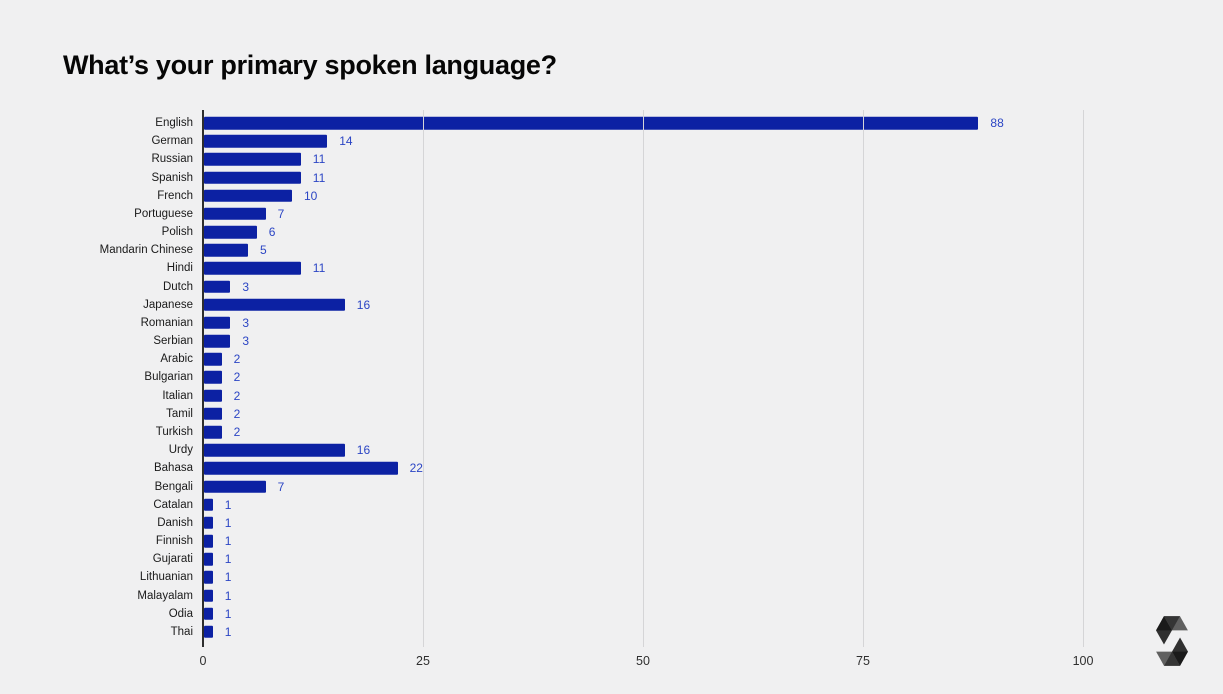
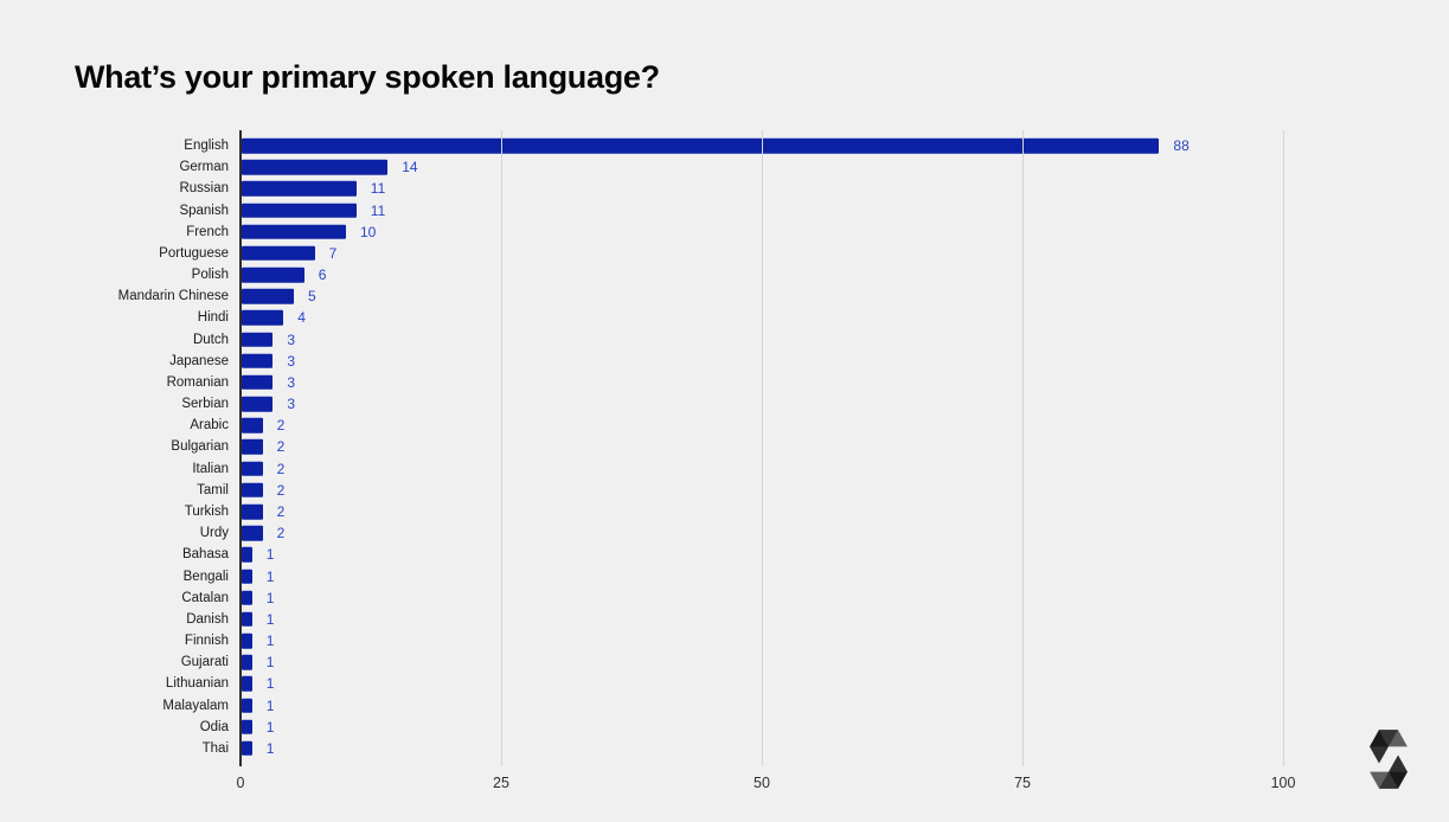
Hindi: 11 -> 4
Japanese: 16 -> 3
Urdy: 16 -> 2
Bahasa: 22 -> 1
Bengali: 7 -> 1
